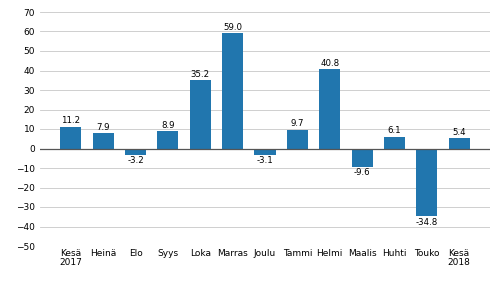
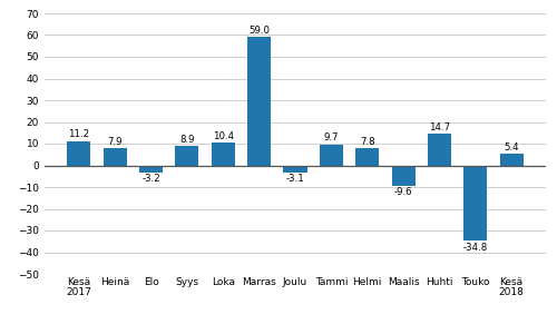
Loka: 35.2 -> 10.4
Helmi: 40.8 -> 7.8
Huhti: 6.1 -> 14.7
